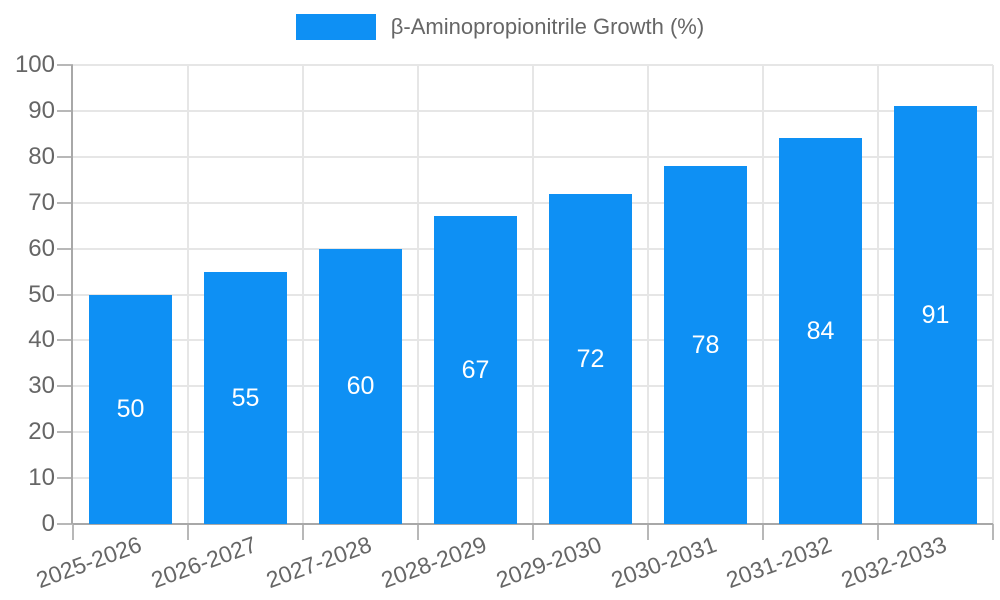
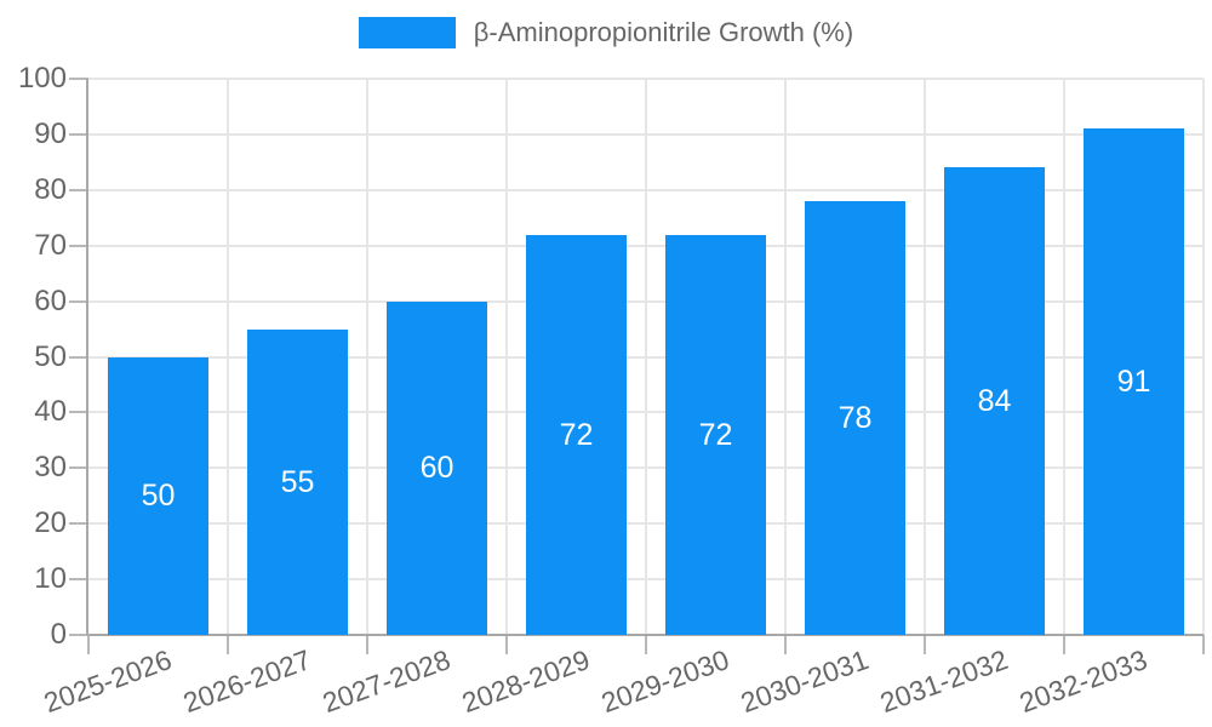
2028-2029: 67 -> 72
